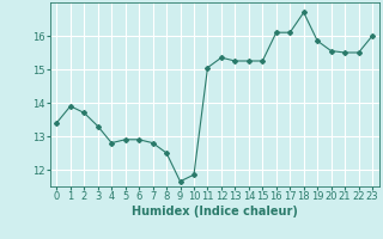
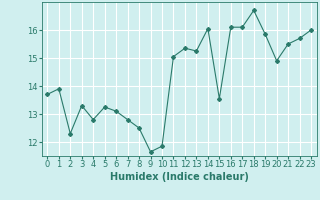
0: 13.40 -> 13.70
2: 13.70 -> 12.30
5: 12.90 -> 13.25
6: 12.90 -> 13.10
14: 15.25 -> 16.05
15: 15.25 -> 13.55
20: 15.55 -> 14.90
22: 15.50 -> 15.70
